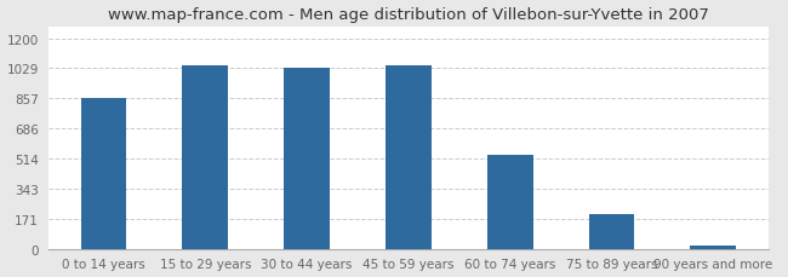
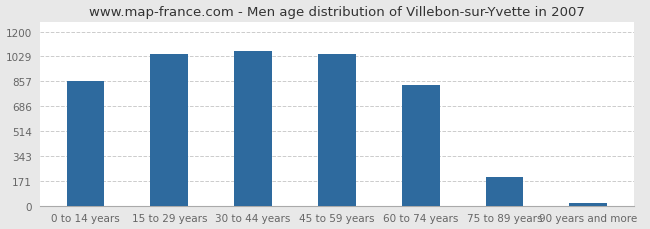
30 to 44 years: 1030 -> 1070
60 to 74 years: 540 -> 830
